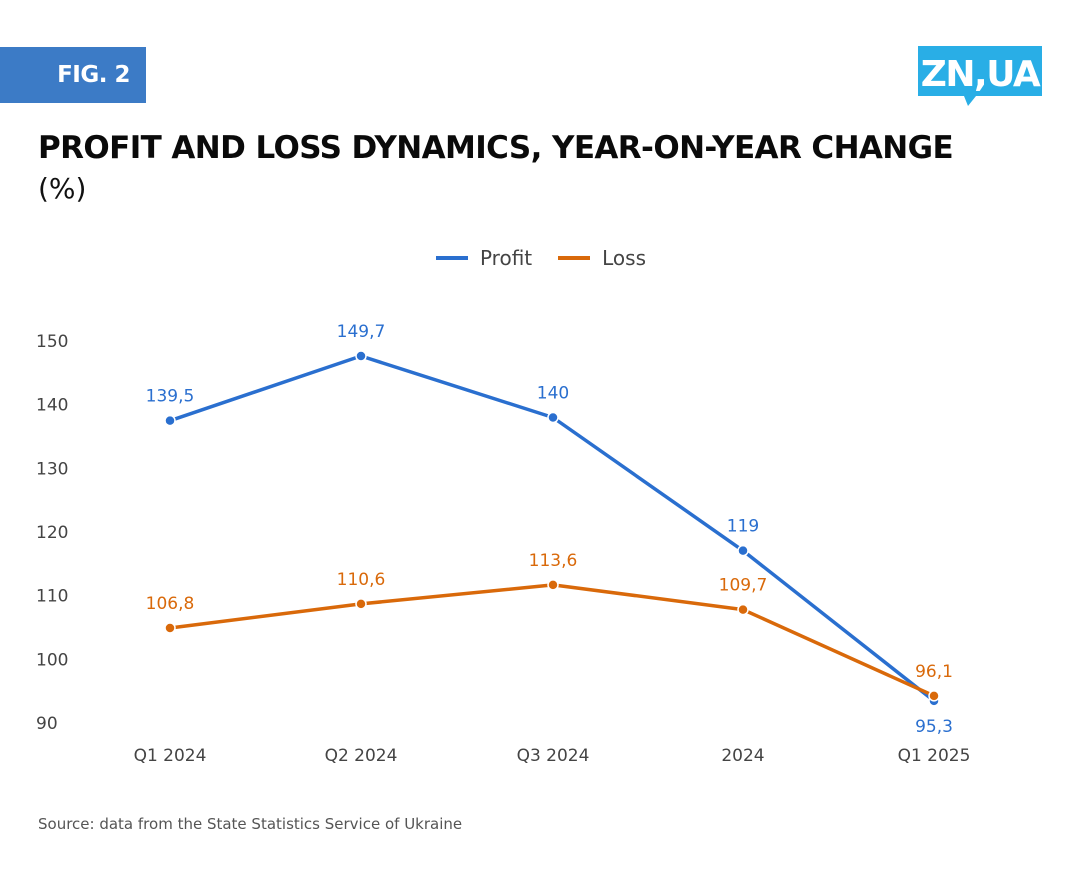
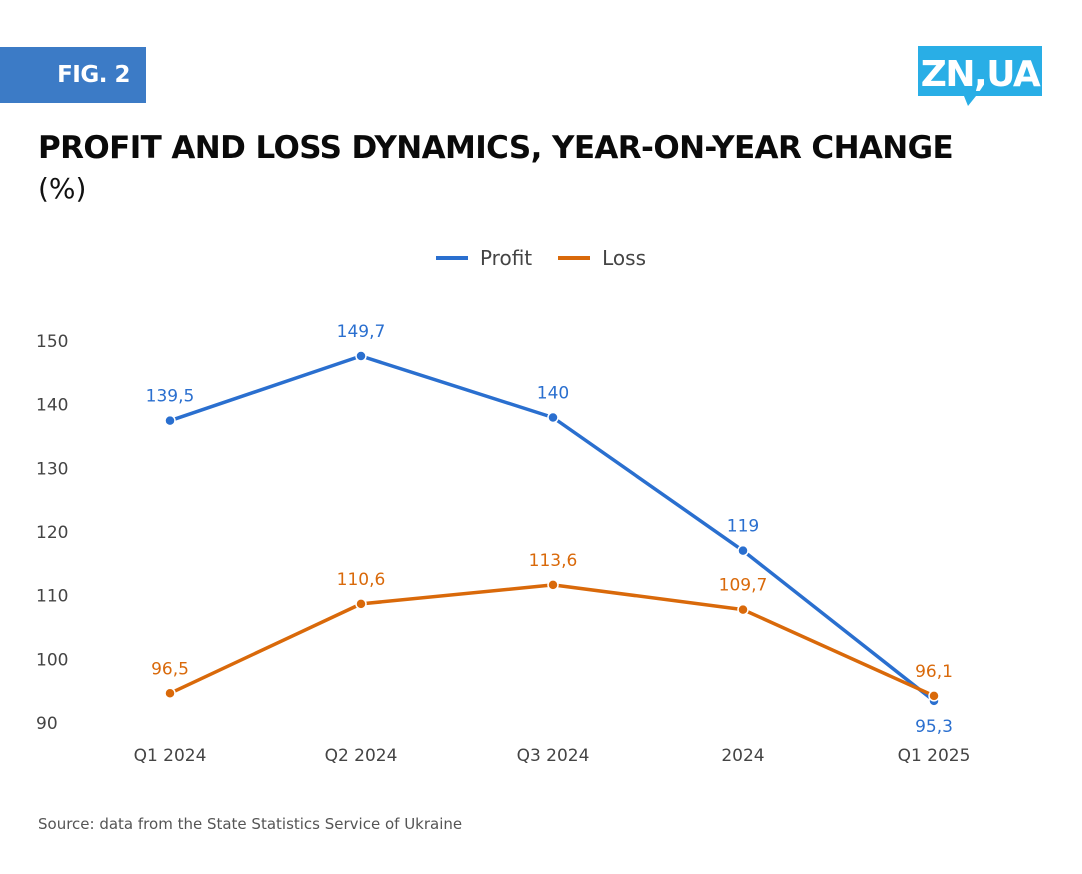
Loss/Q1 2024: 106,8 -> 96,5
